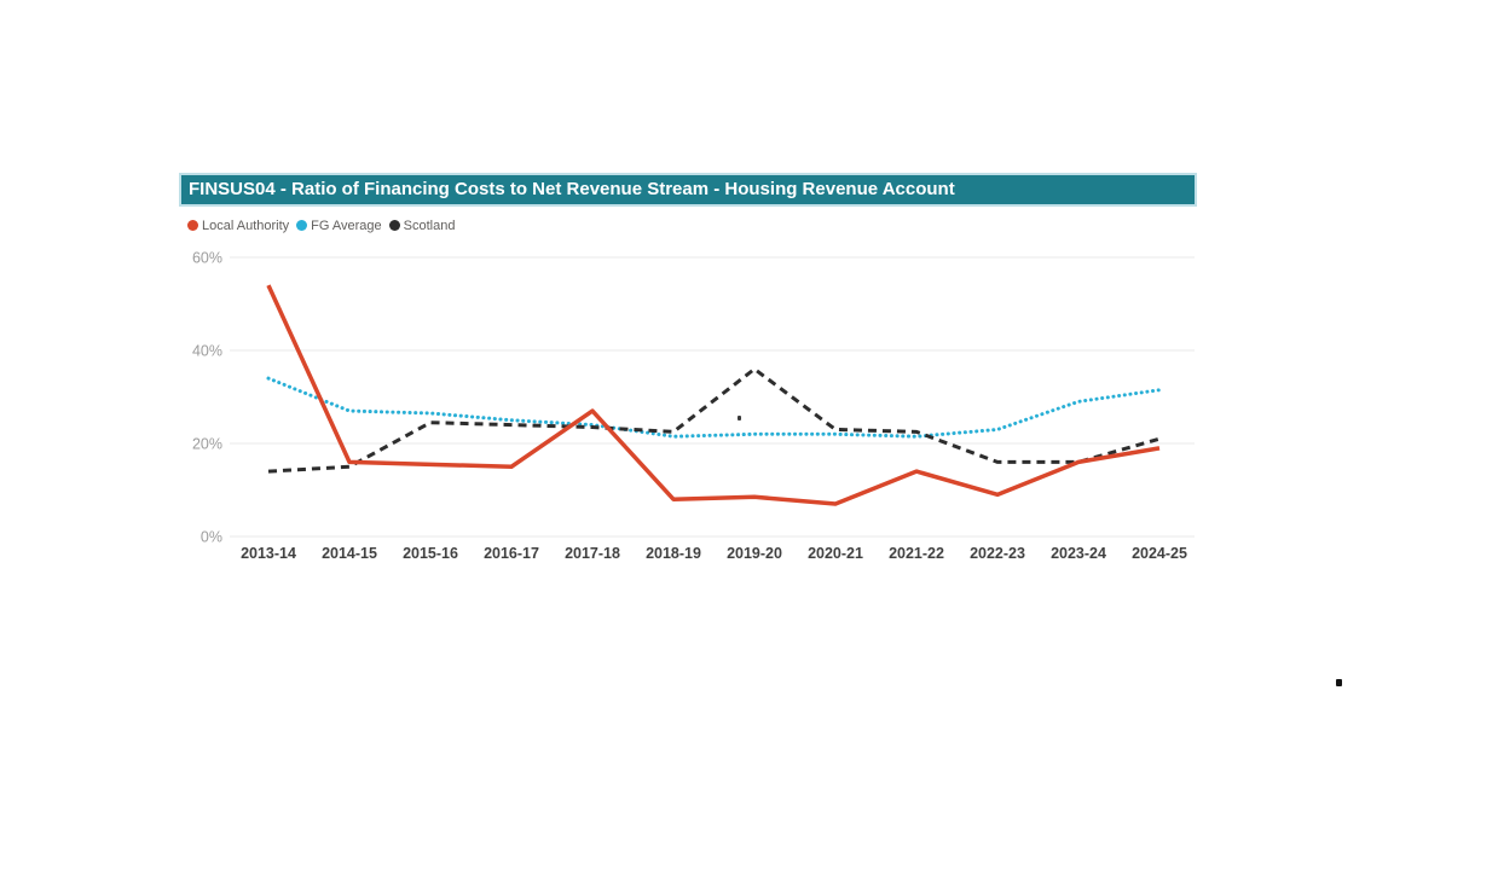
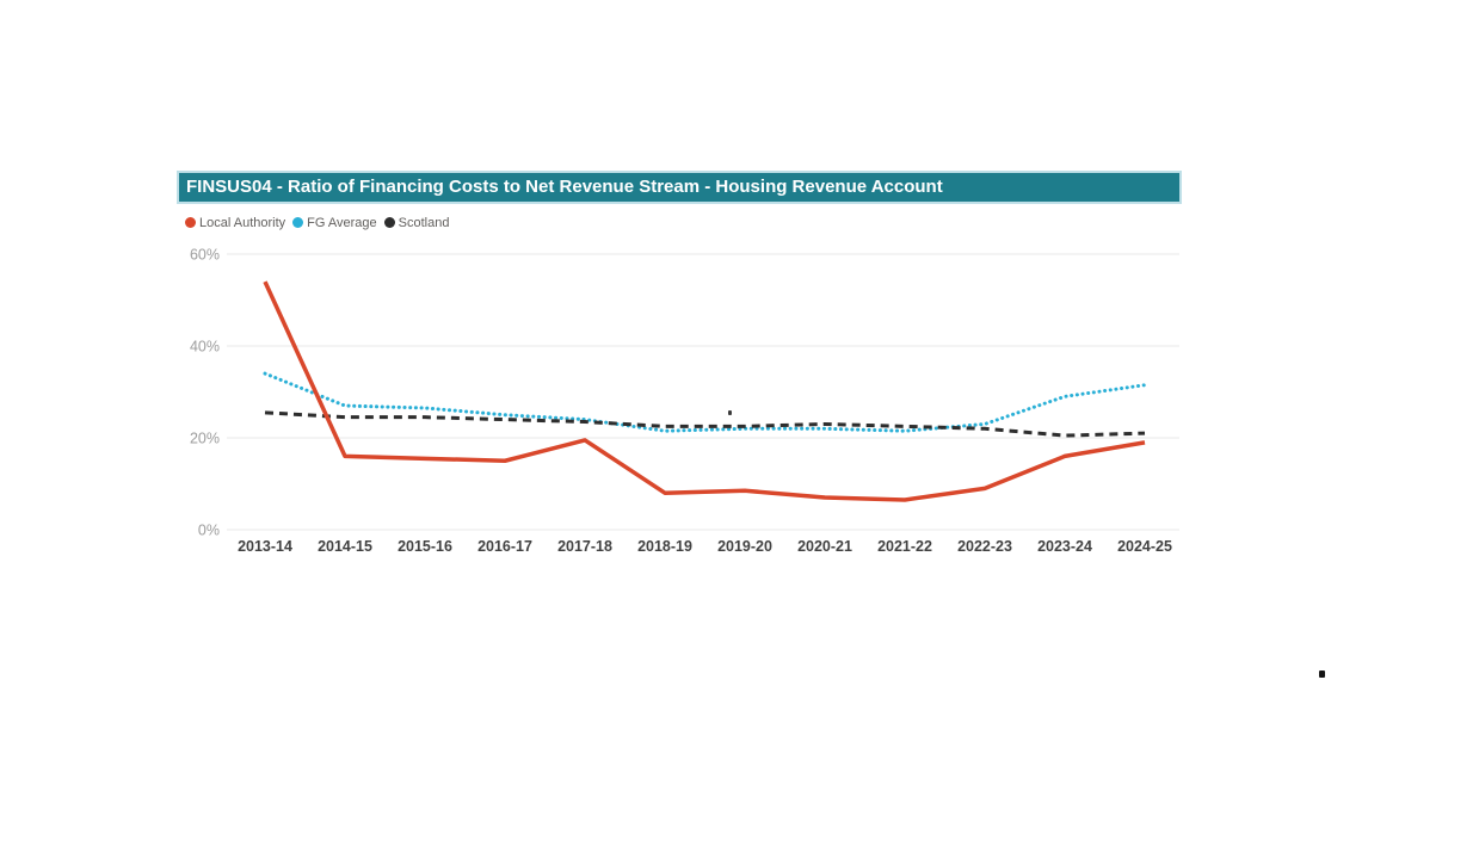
Scotland/2013-14: 14% -> 26%
Scotland/2014-15: 15% -> 24%
Local Authority/2017-18: 27% -> 20%
Scotland/2019-20: 36% -> 22%
Local Authority/2021-22: 14% -> 6%
Scotland/2022-23: 16% -> 22%
Scotland/2023-24: 16% -> 20%
